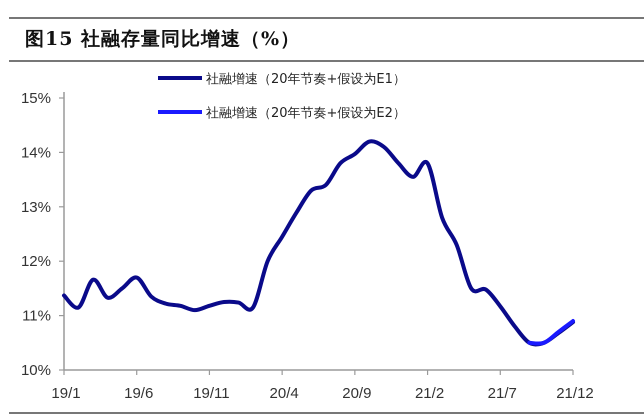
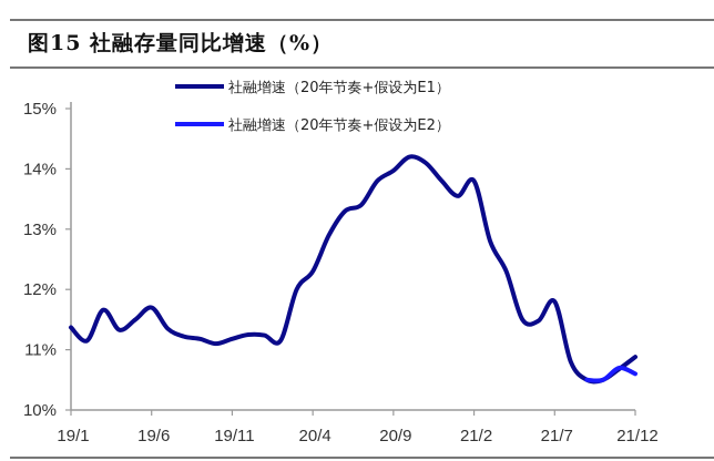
社融增速（20年节奏+假设为E1）/20/4: 12.4% -> 12.3%
社融增速（20年节奏+假设为E1）/21/7: 11.2% -> 11.8%
社融增速（20年节奏+假设为E2）/21/12: 10.9% -> 10.6%
